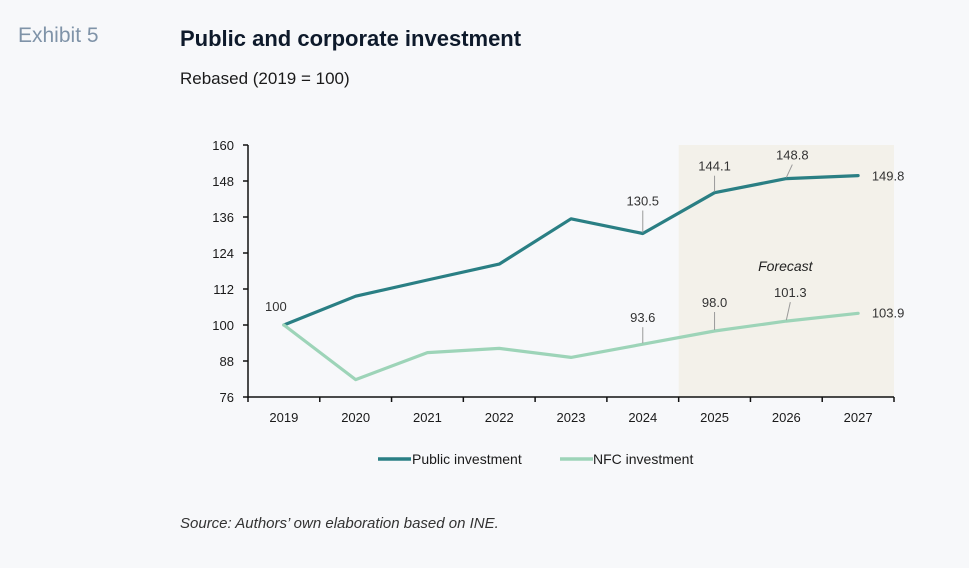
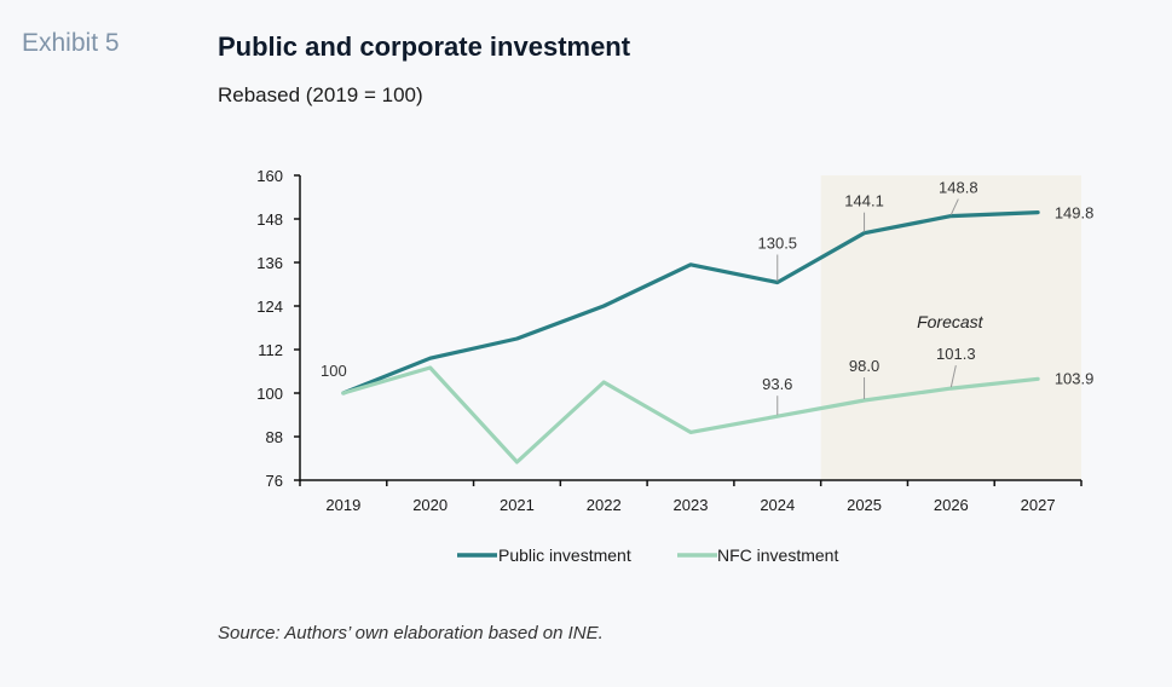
NFC investment/2020: 82 -> 107
NFC investment/2021: 91 -> 81
Public investment/2022: 120 -> 124
NFC investment/2022: 92 -> 103
